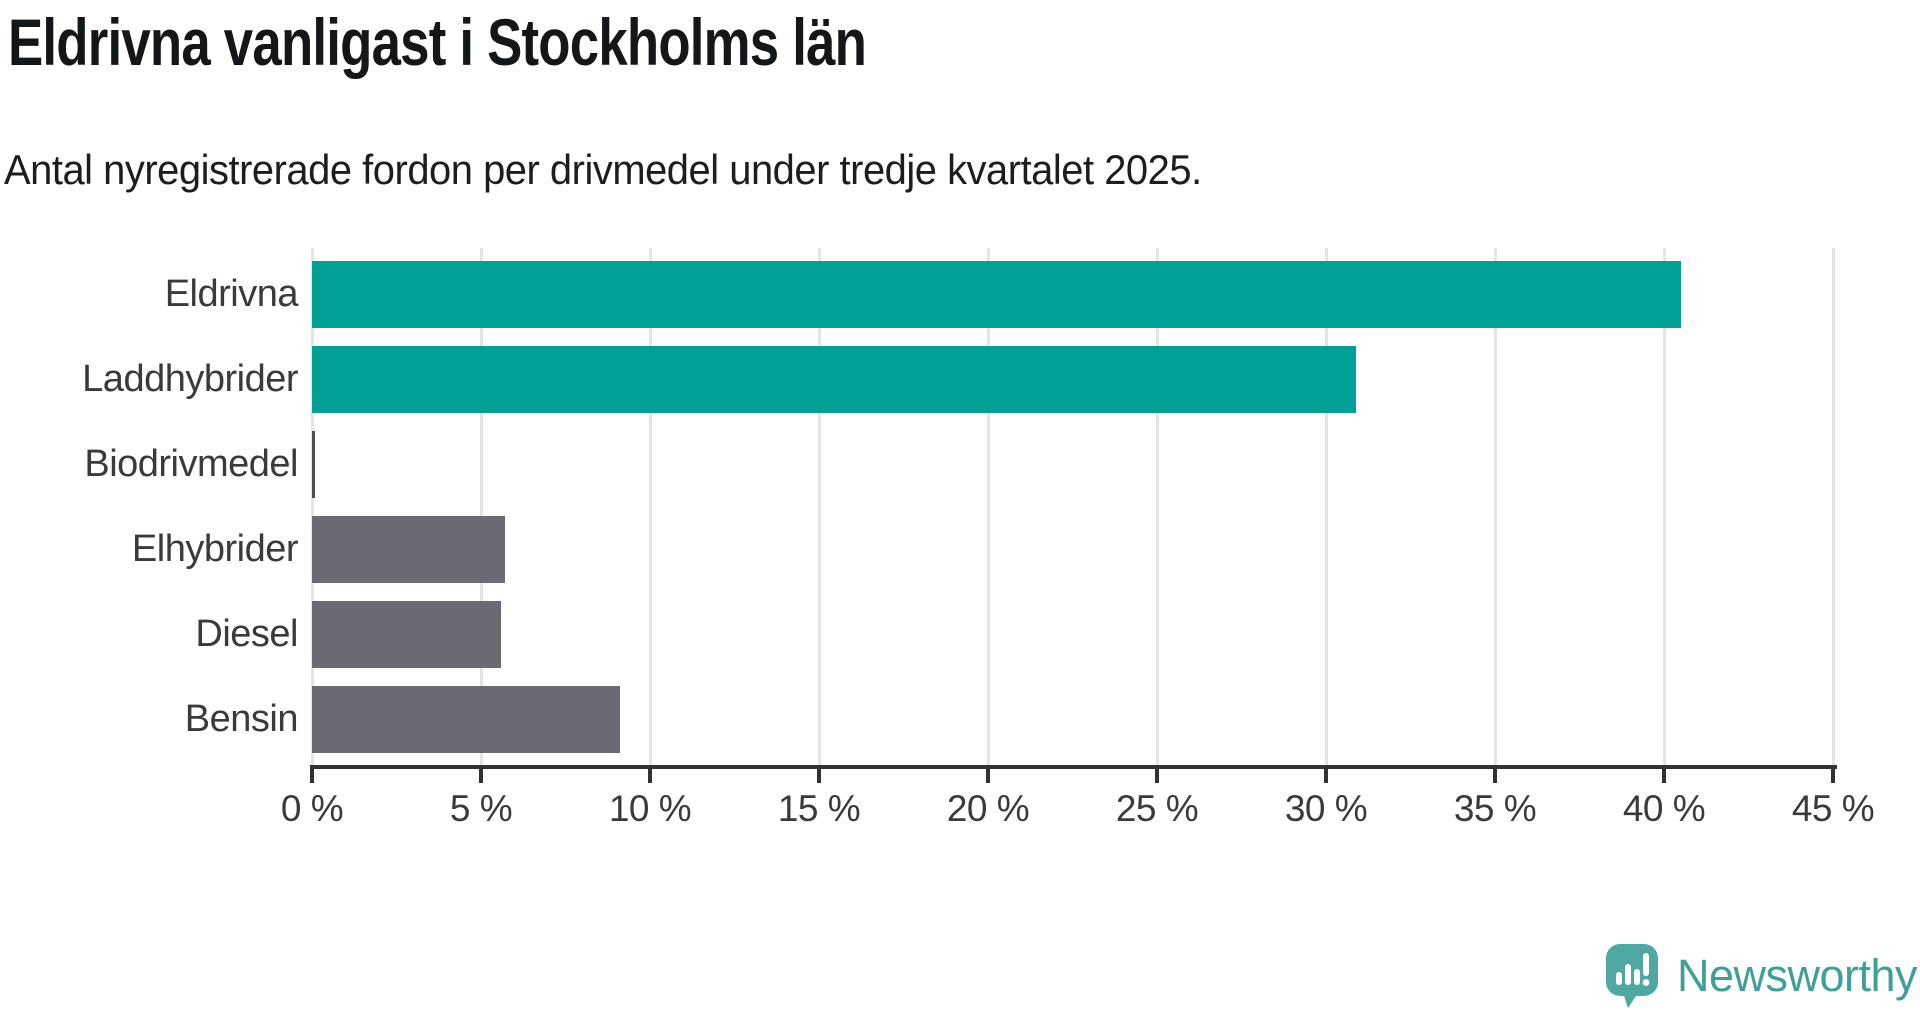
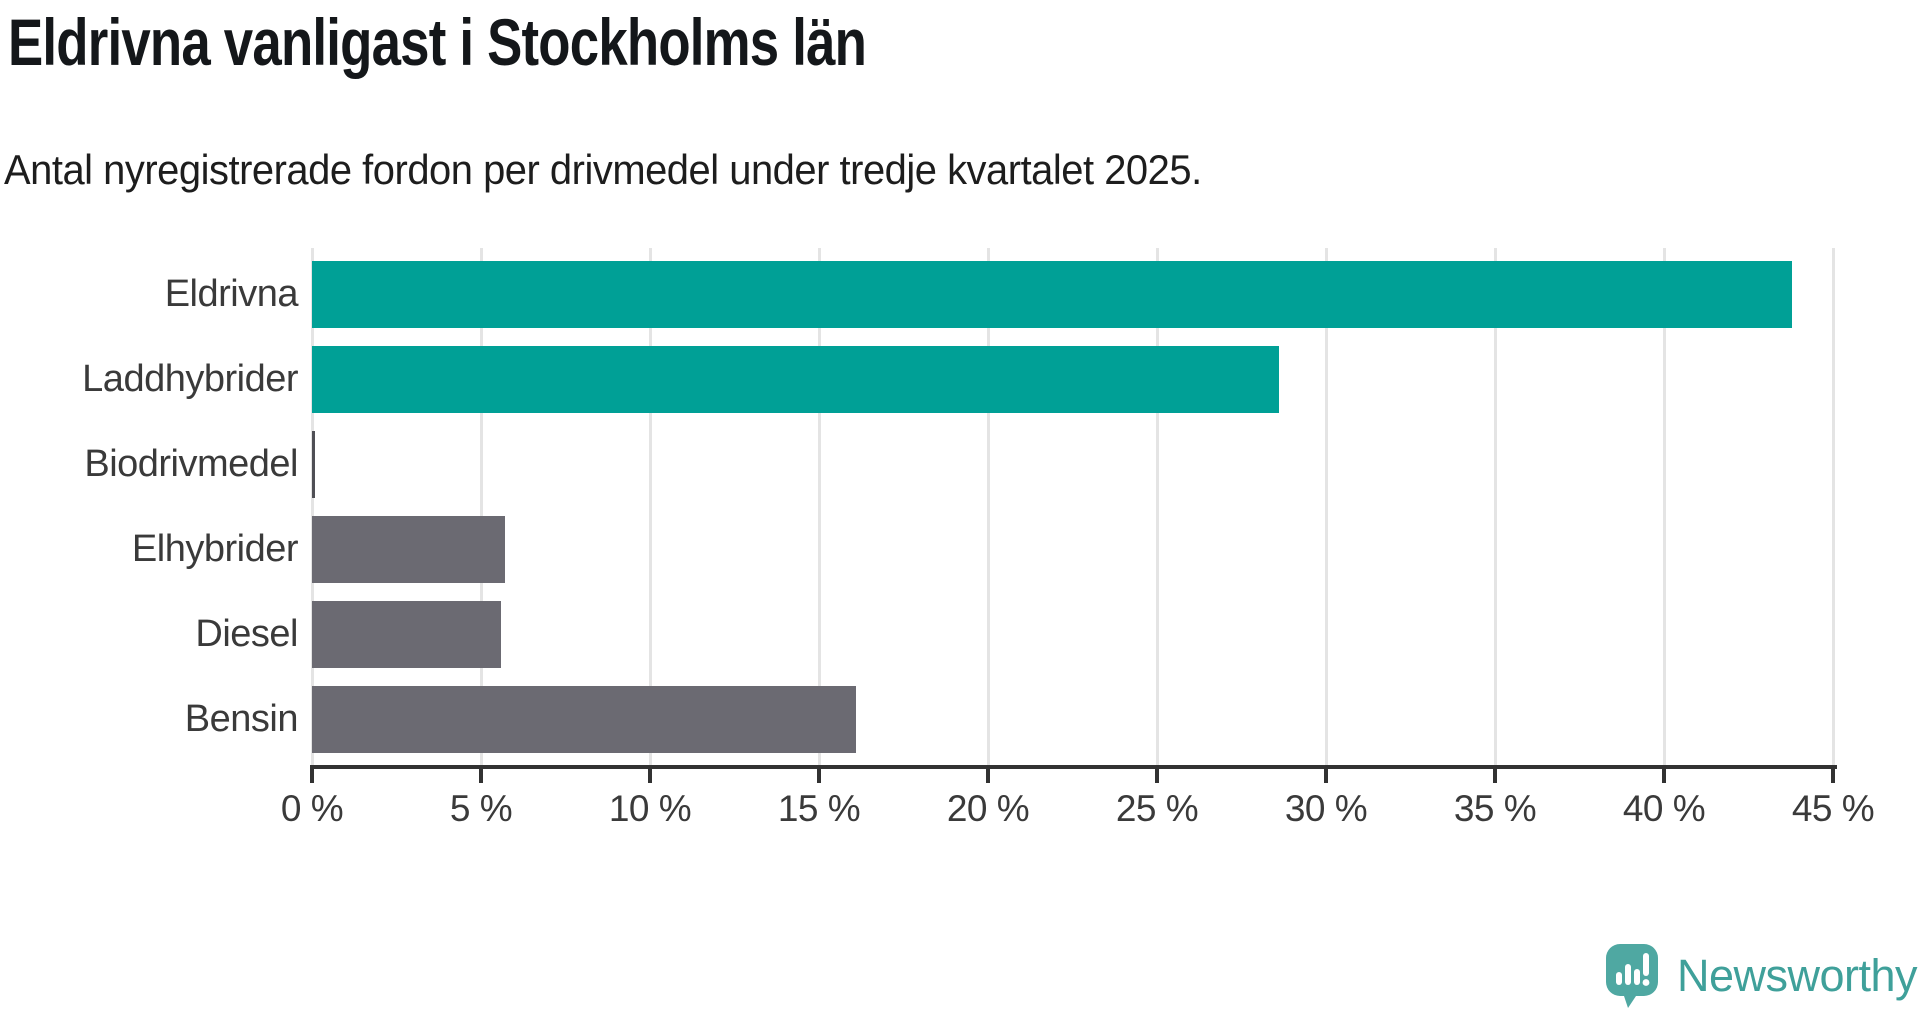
Eldrivna: 40.5% -> 43.8%
Laddhybrider: 30.9% -> 28.6%
Bensin: 9.1% -> 16.1%
